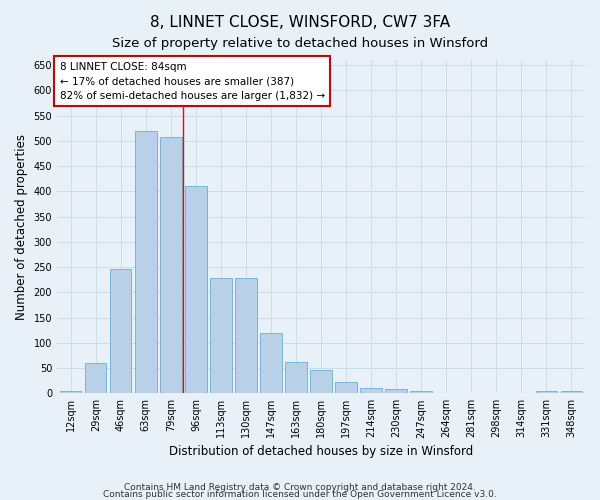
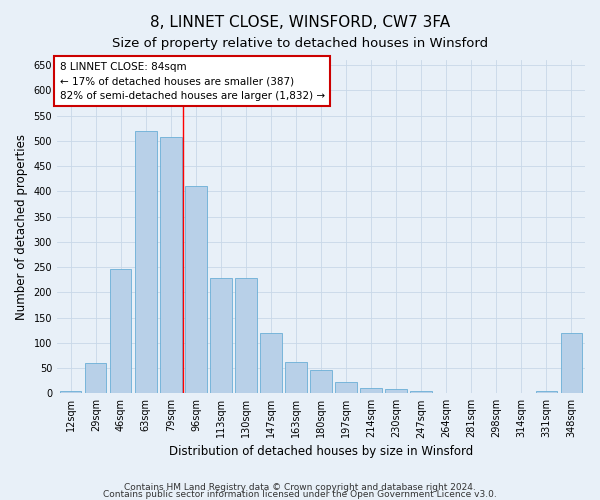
348sqm: 5 -> 120
